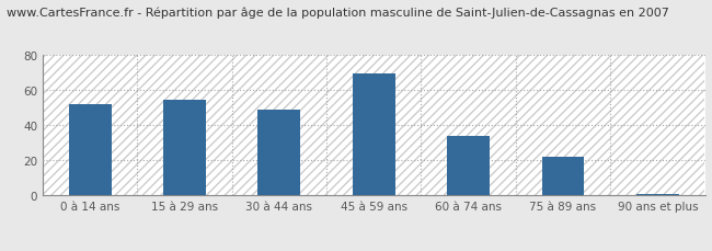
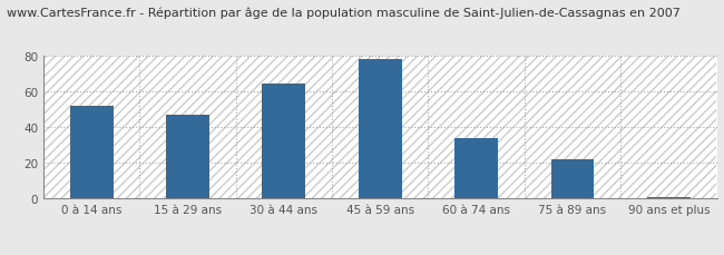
15 à 29 ans: 54 -> 47
30 à 44 ans: 49 -> 64
45 à 59 ans: 69 -> 78
